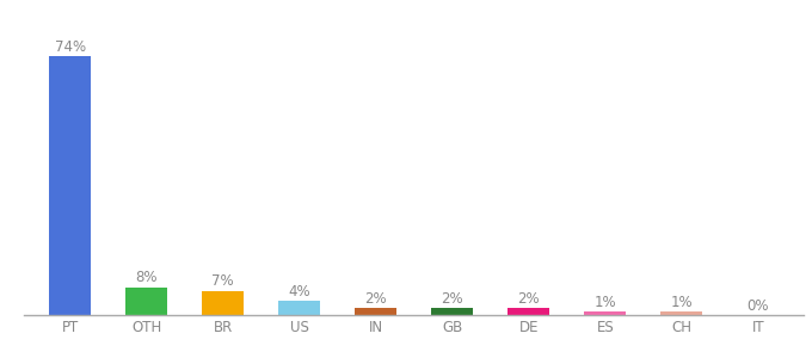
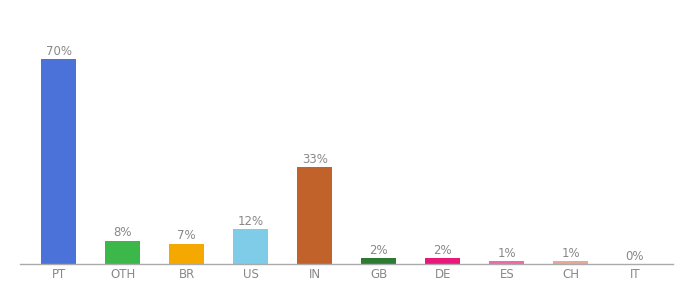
PT: 74% -> 70%
US: 4% -> 12%
IN: 2% -> 33%
